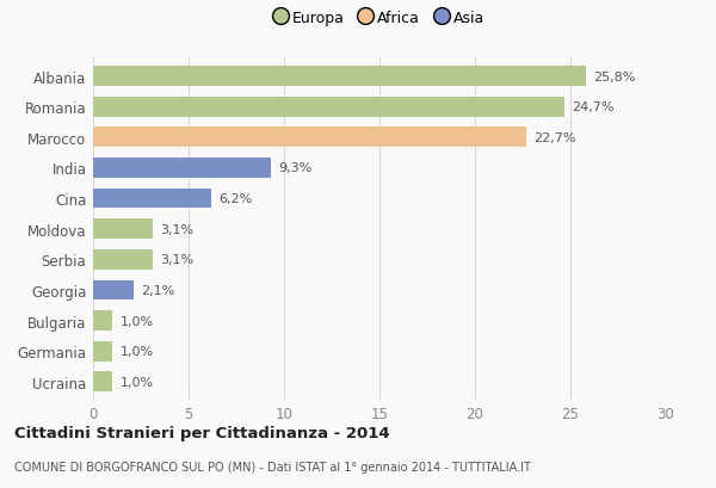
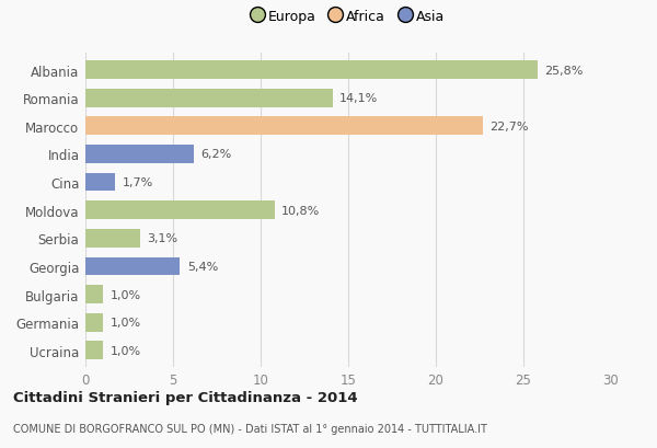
Romania: 24,7% -> 14,1%
India: 9,3% -> 6,2%
Cina: 6,2% -> 1,7%
Moldova: 3,1% -> 10,8%
Georgia: 2,1% -> 5,4%
